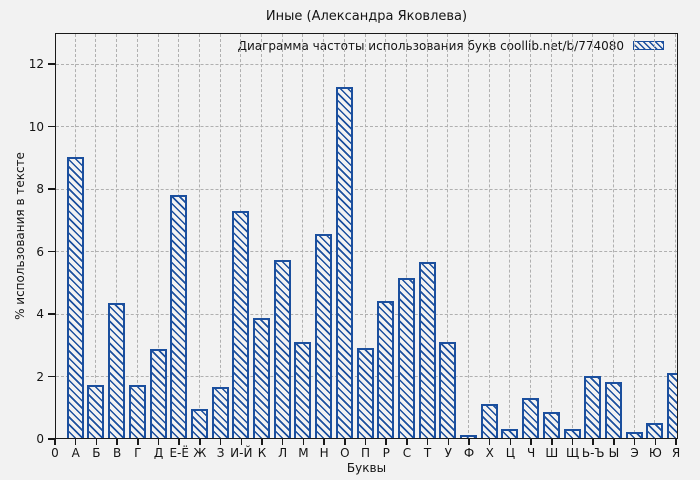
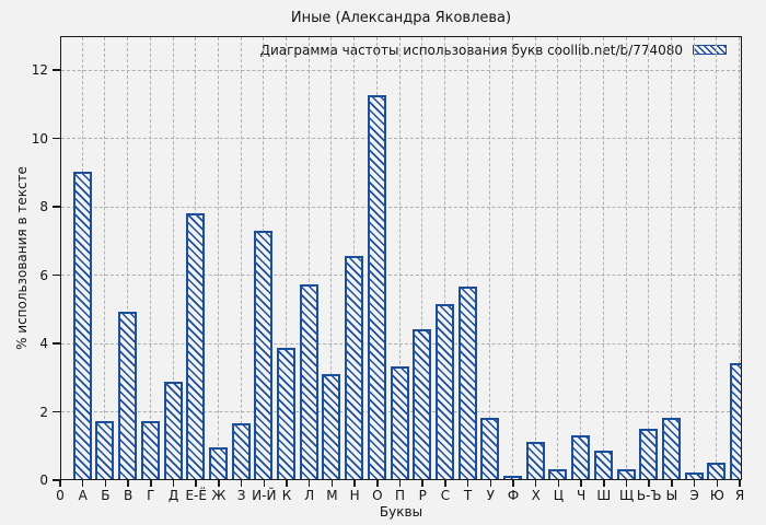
В: 4.3 -> 4.9
П: 2.9 -> 3.3
У: 3.1 -> 1.8
Ь-Ъ: 2.0 -> 1.5
Я: 2.1 -> 3.4
